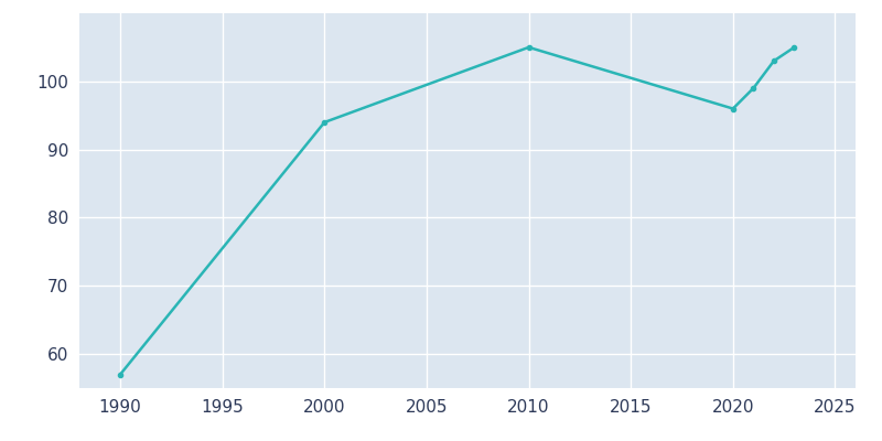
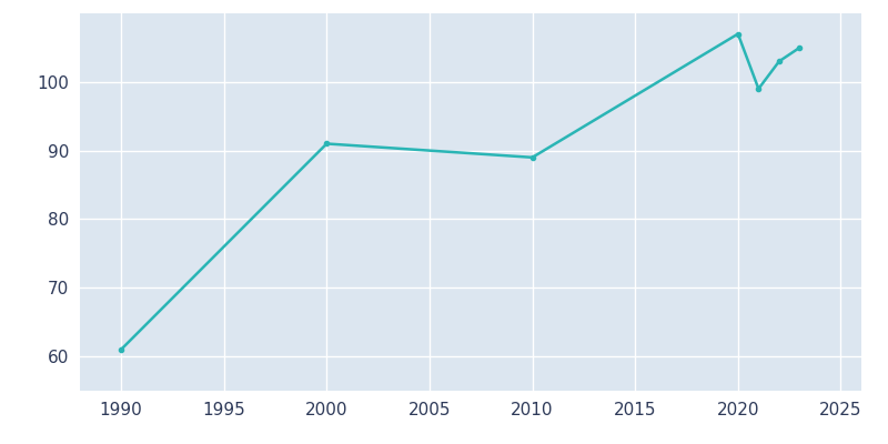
1990: 57 -> 61
2000: 94 -> 91
2010: 105 -> 89
2020: 96 -> 107
